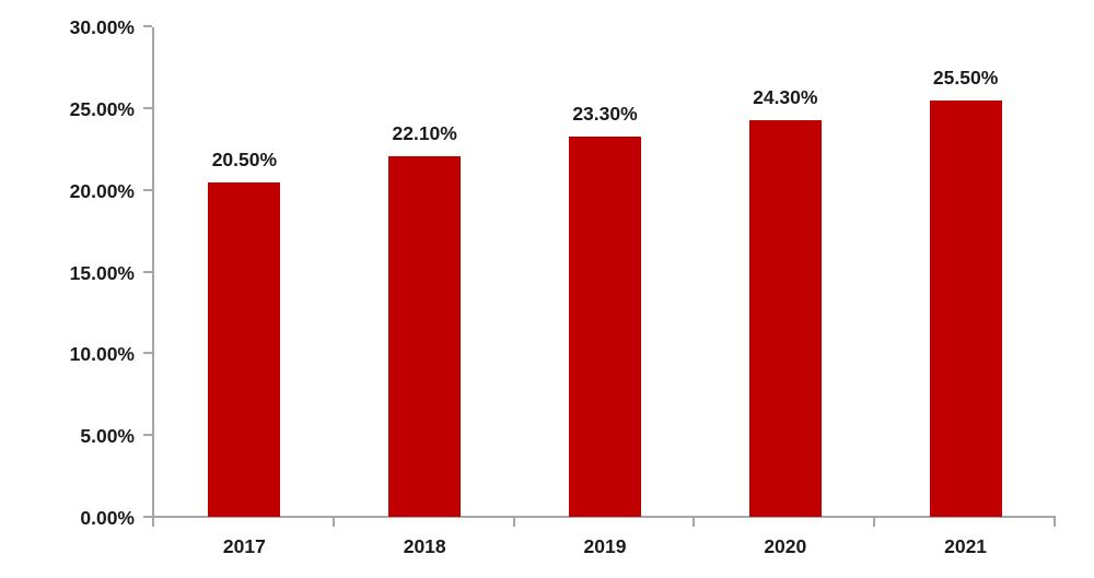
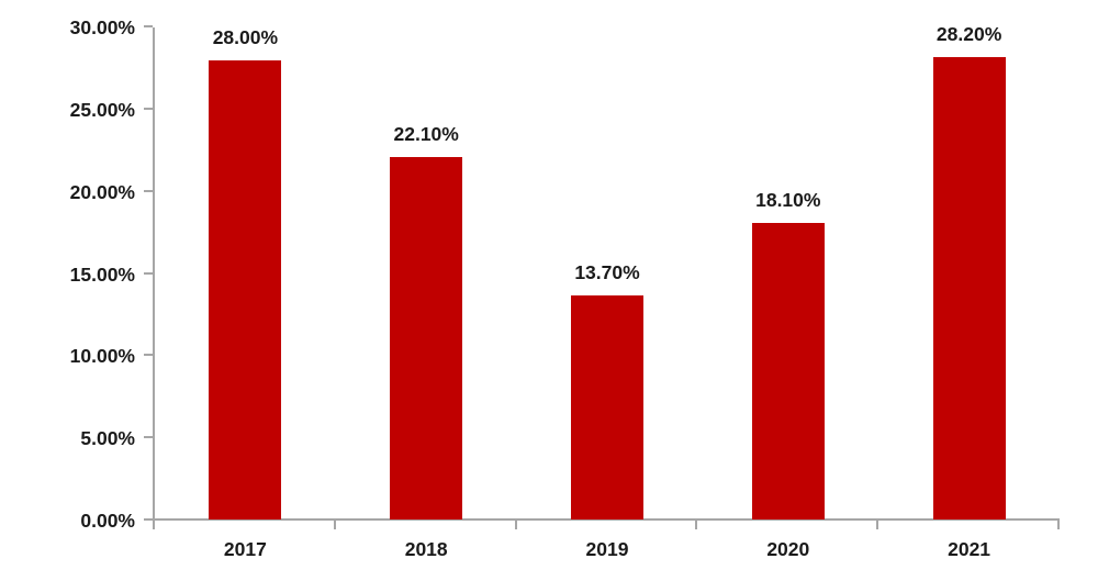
2017: 20.50% -> 28.00%
2019: 23.30% -> 13.70%
2020: 24.30% -> 18.10%
2021: 25.50% -> 28.20%
